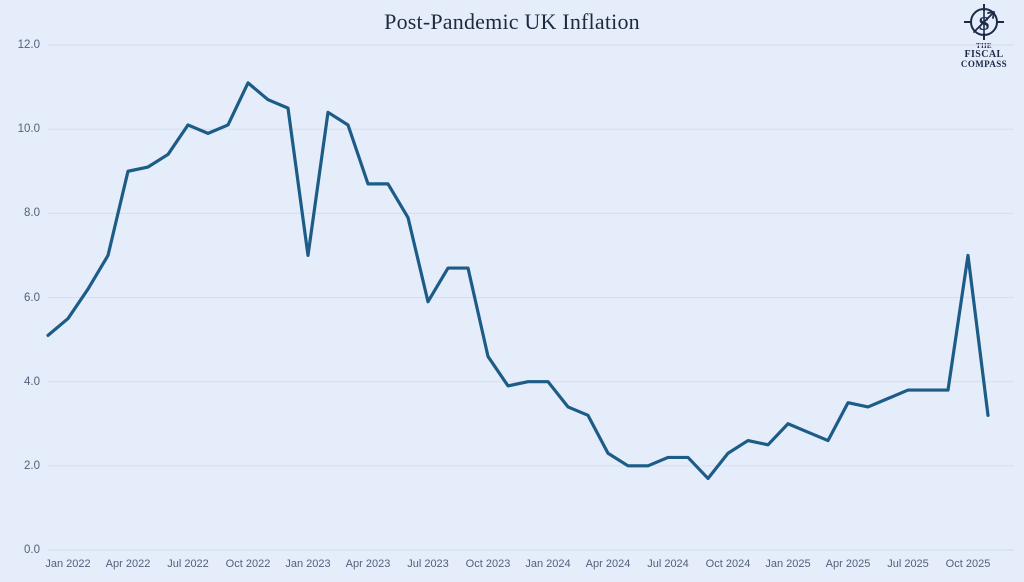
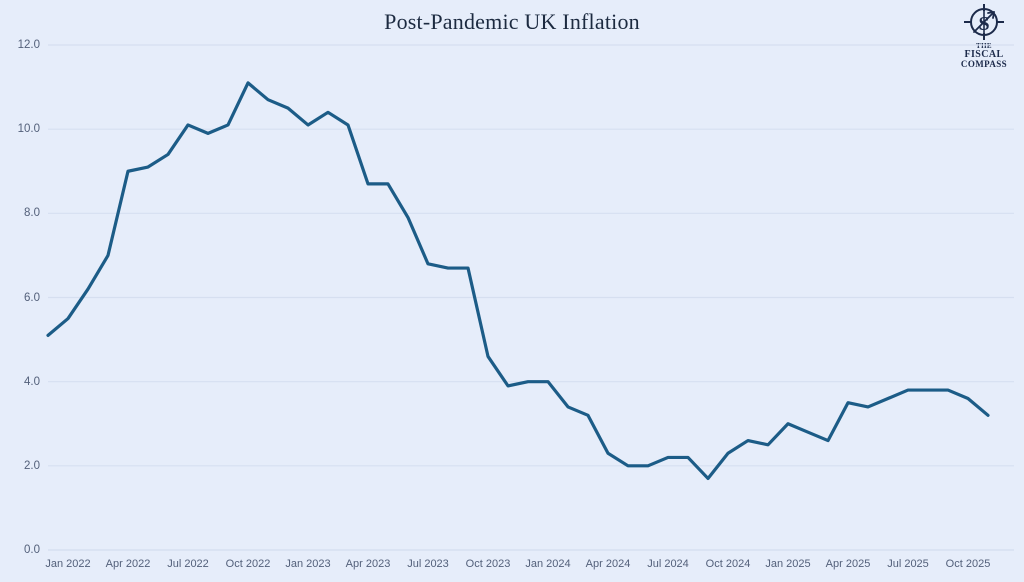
Jan 2023: 7.0 -> 10.1
Jul 2023: 5.9 -> 6.8
Oct 2025: 7.0 -> 3.6
